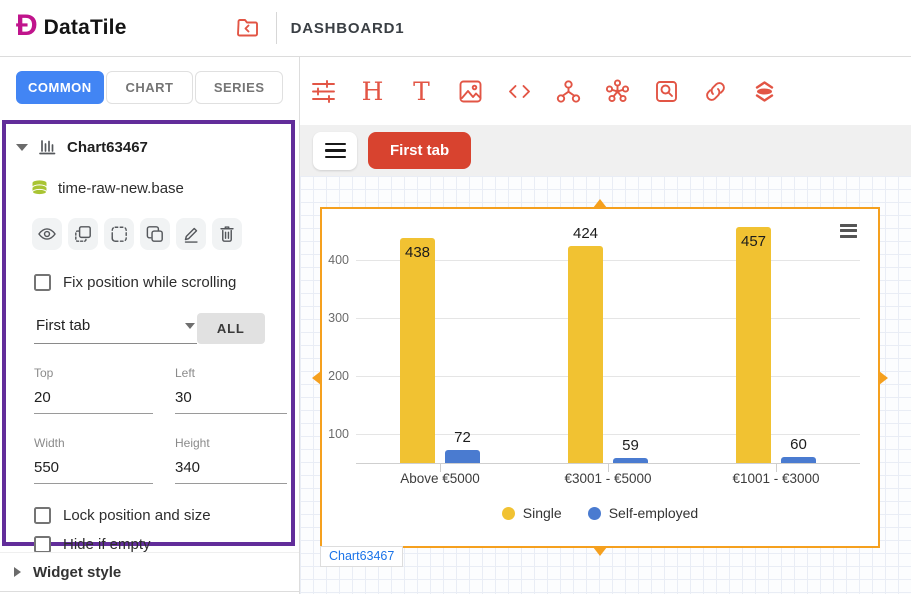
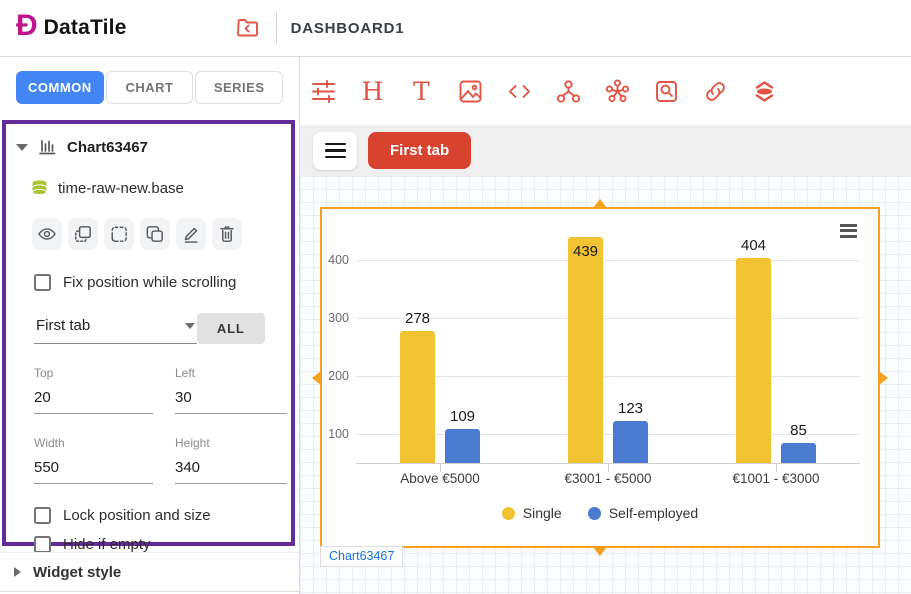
Single/Above €5000: 438 -> 278
Self-employed/Above €5000: 72 -> 109
Single/€3001 - €5000: 424 -> 439
Self-employed/€3001 - €5000: 59 -> 123
Single/€1001 - €3000: 457 -> 404
Self-employed/€1001 - €3000: 60 -> 85
